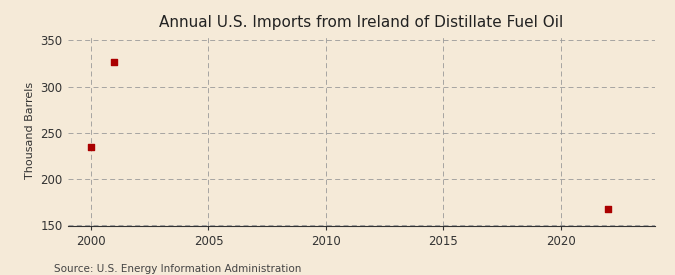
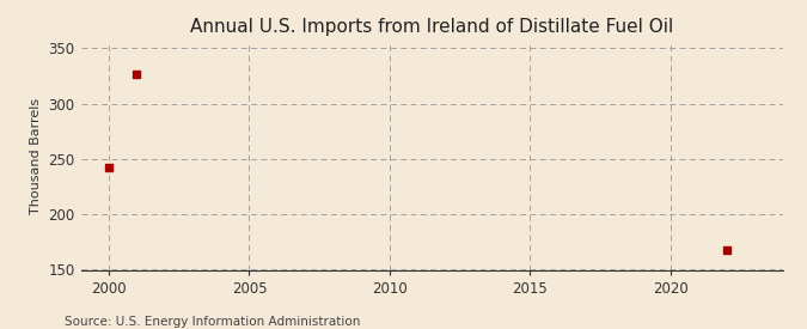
2000: 235 -> 242
